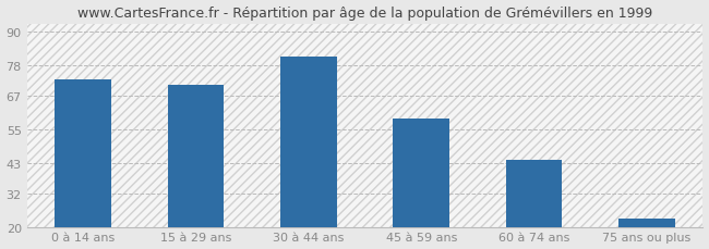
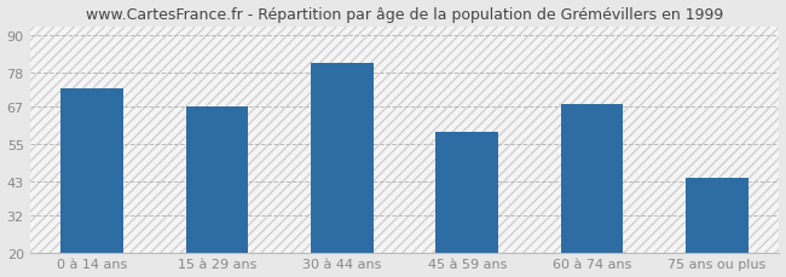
15 à 29 ans: 71 -> 67
60 à 74 ans: 44 -> 68
75 ans ou plus: 23 -> 44
